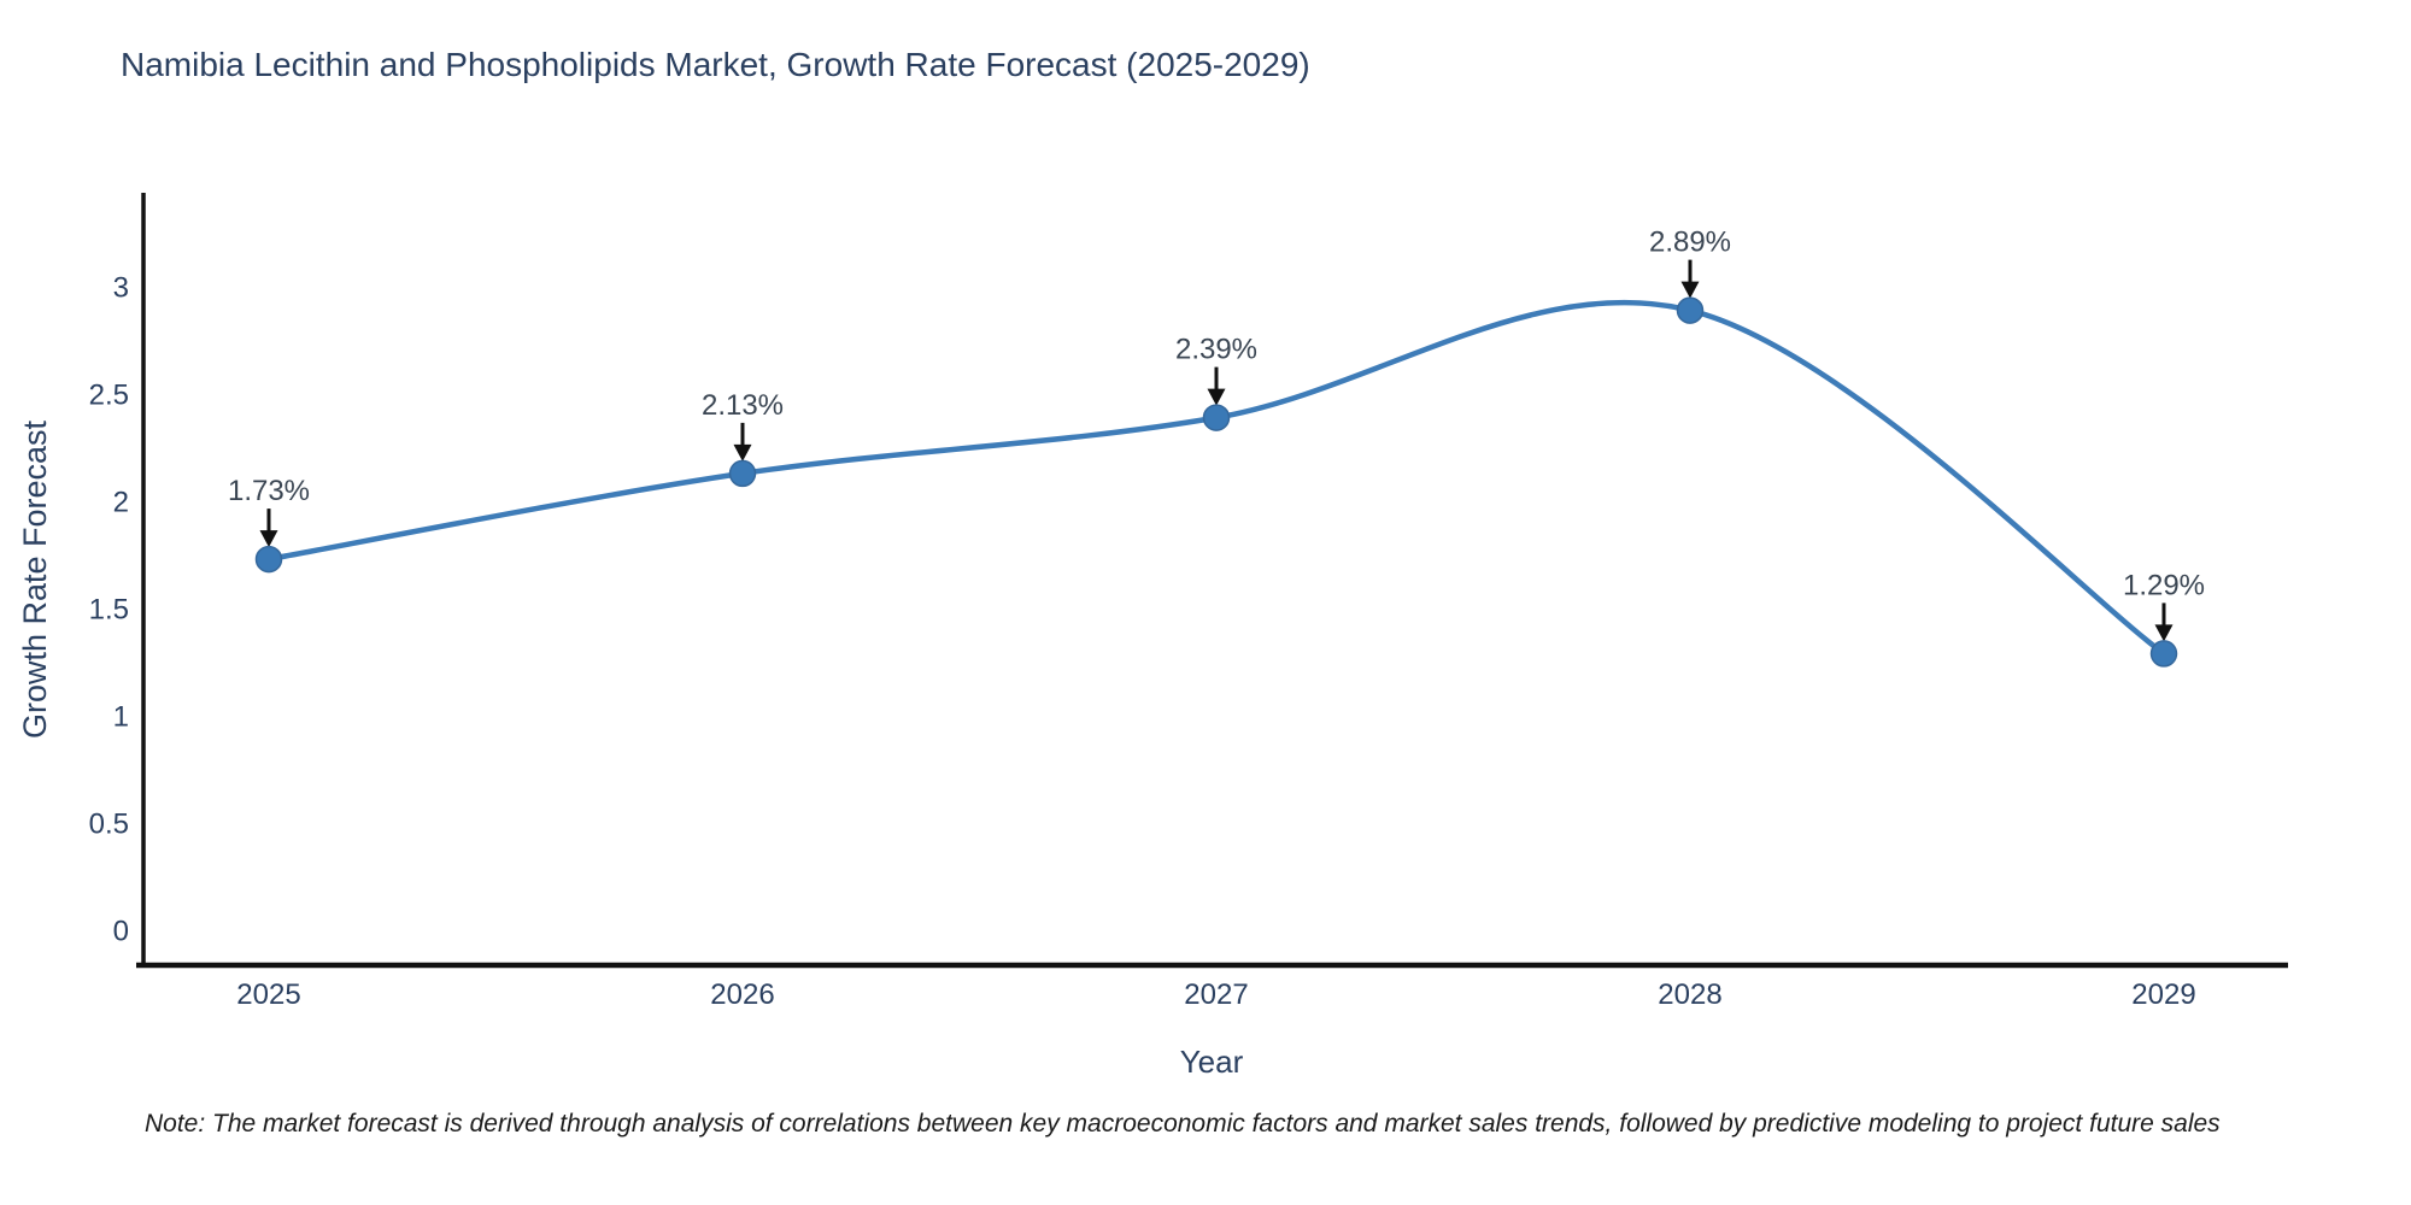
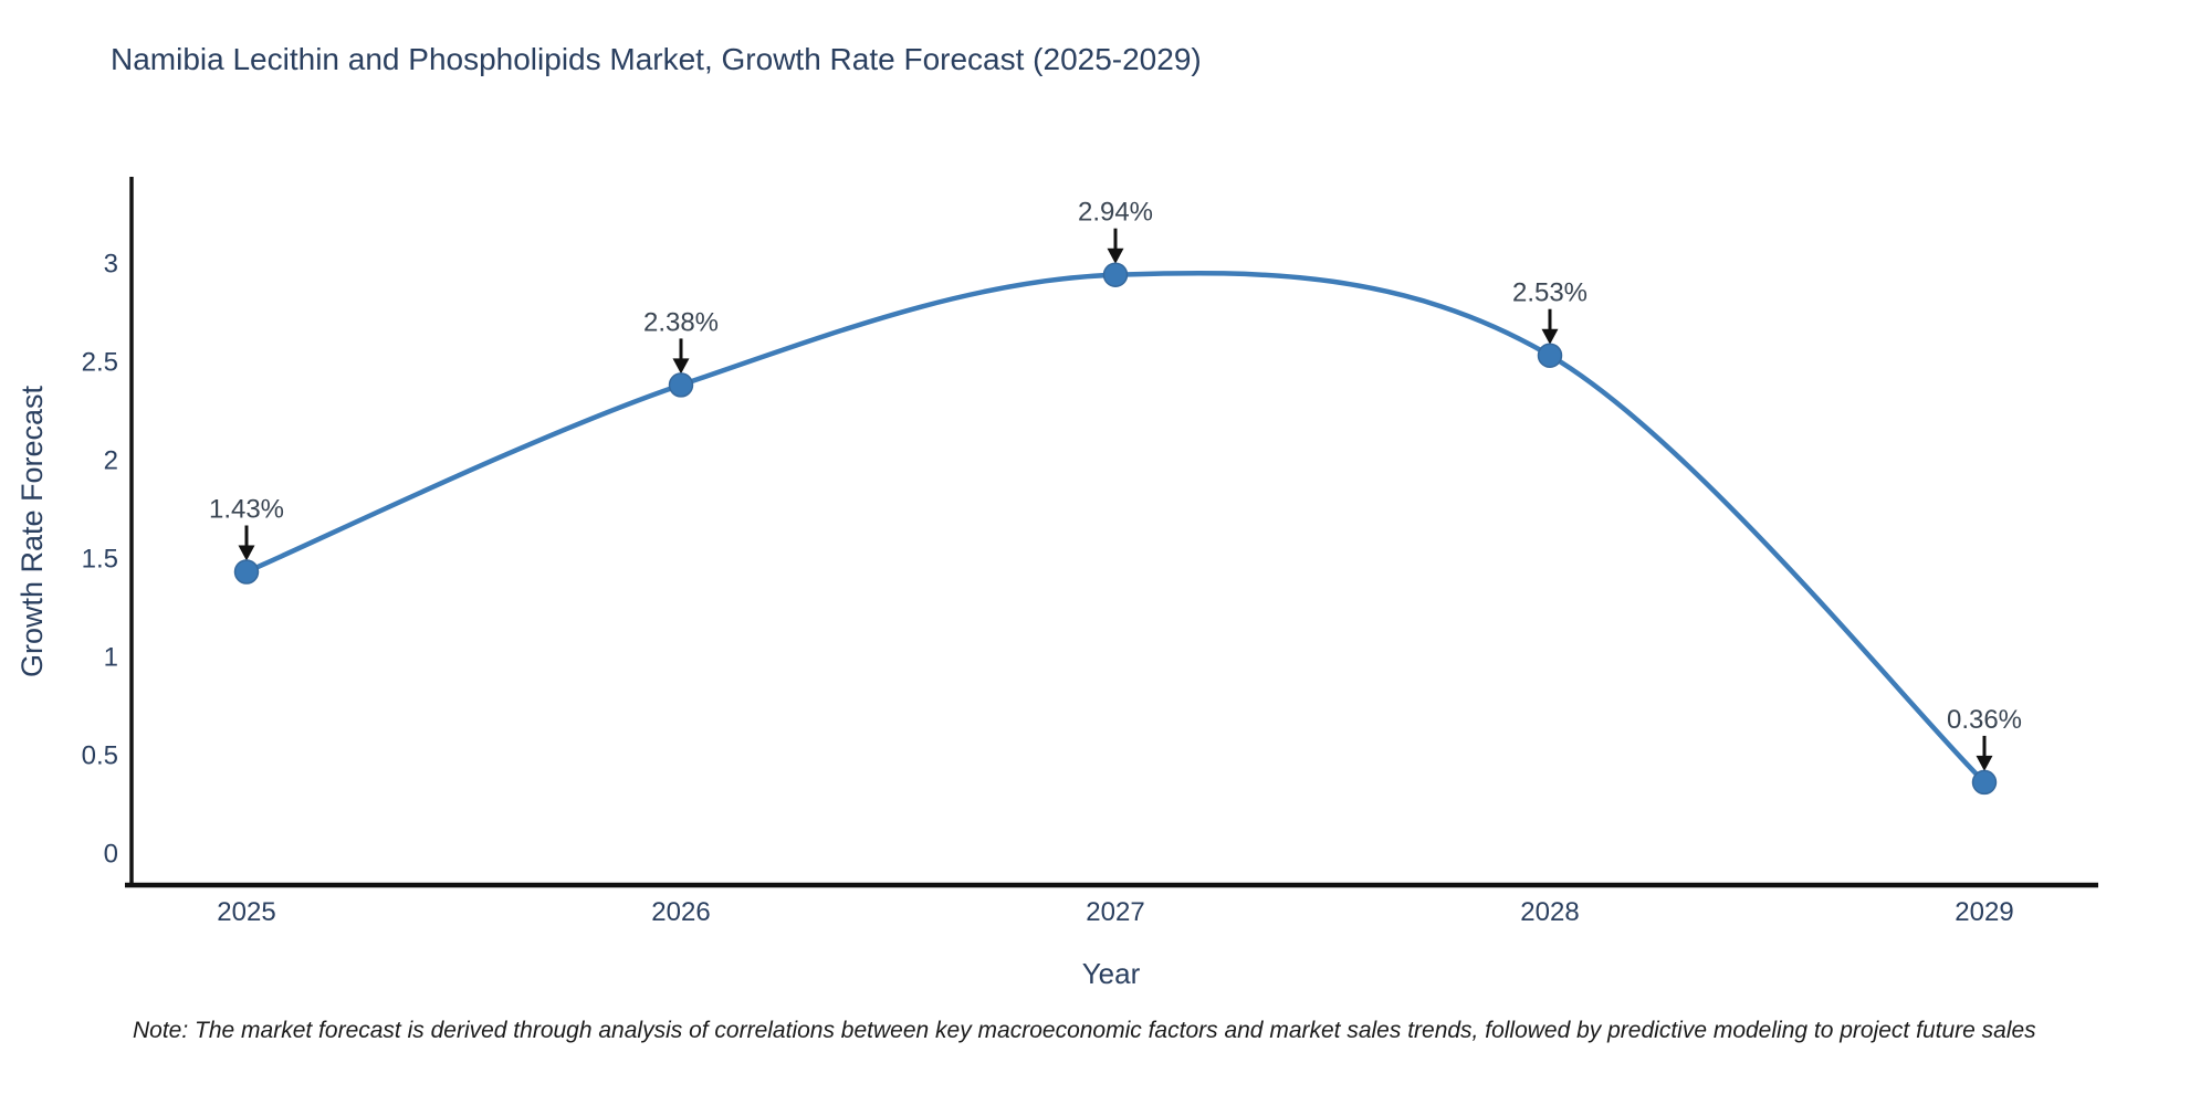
2025: 1.73% -> 1.43%
2026: 2.13% -> 2.38%
2027: 2.39% -> 2.94%
2028: 2.89% -> 2.53%
2029: 1.29% -> 0.36%
